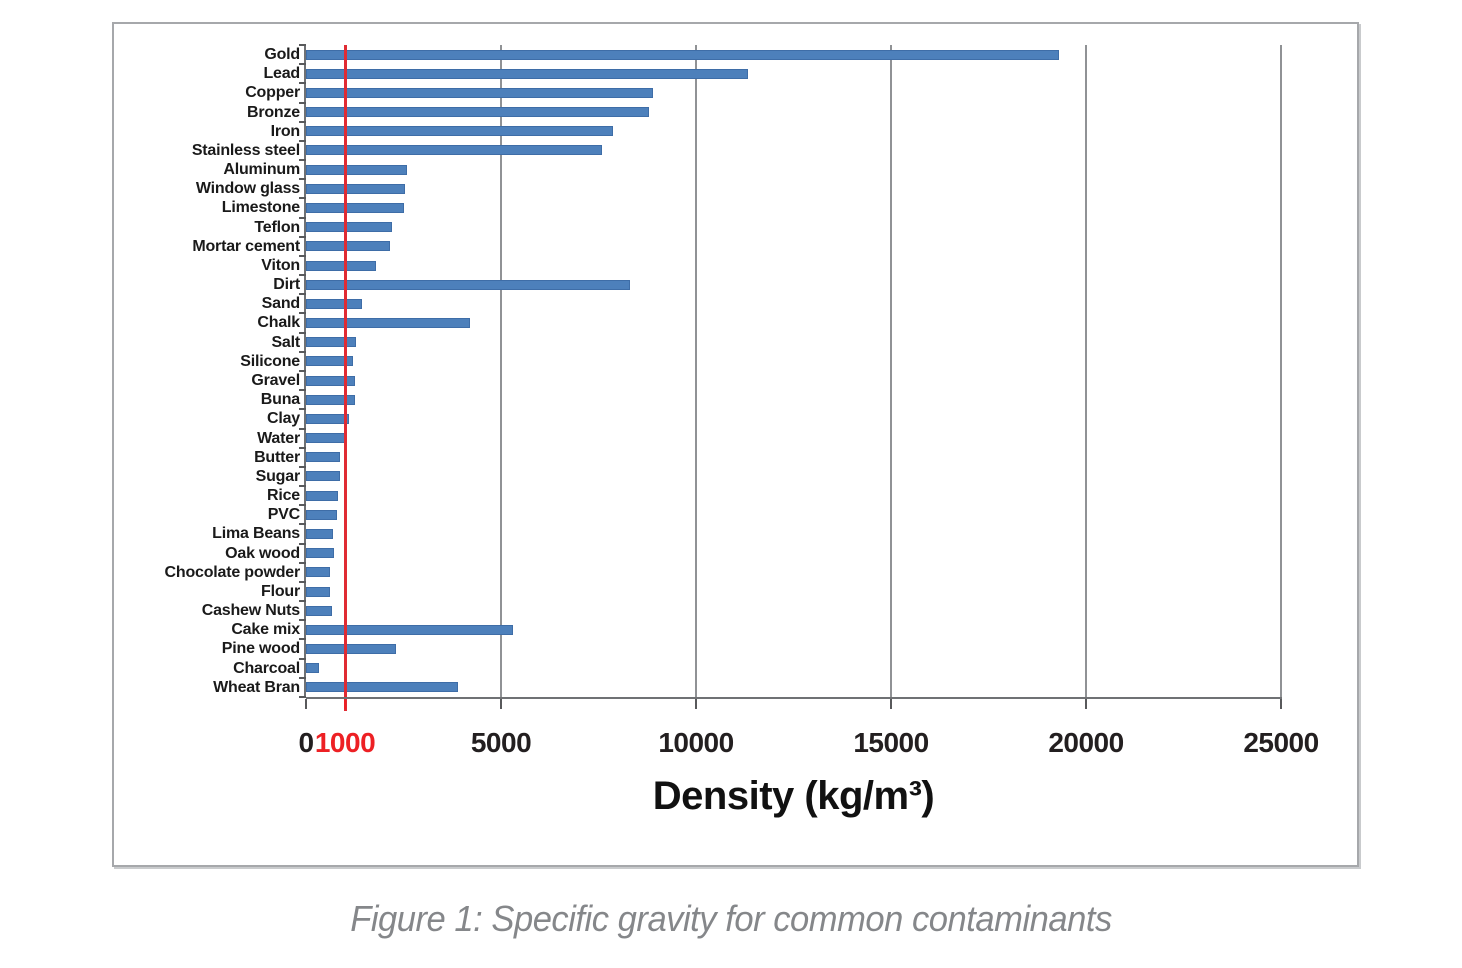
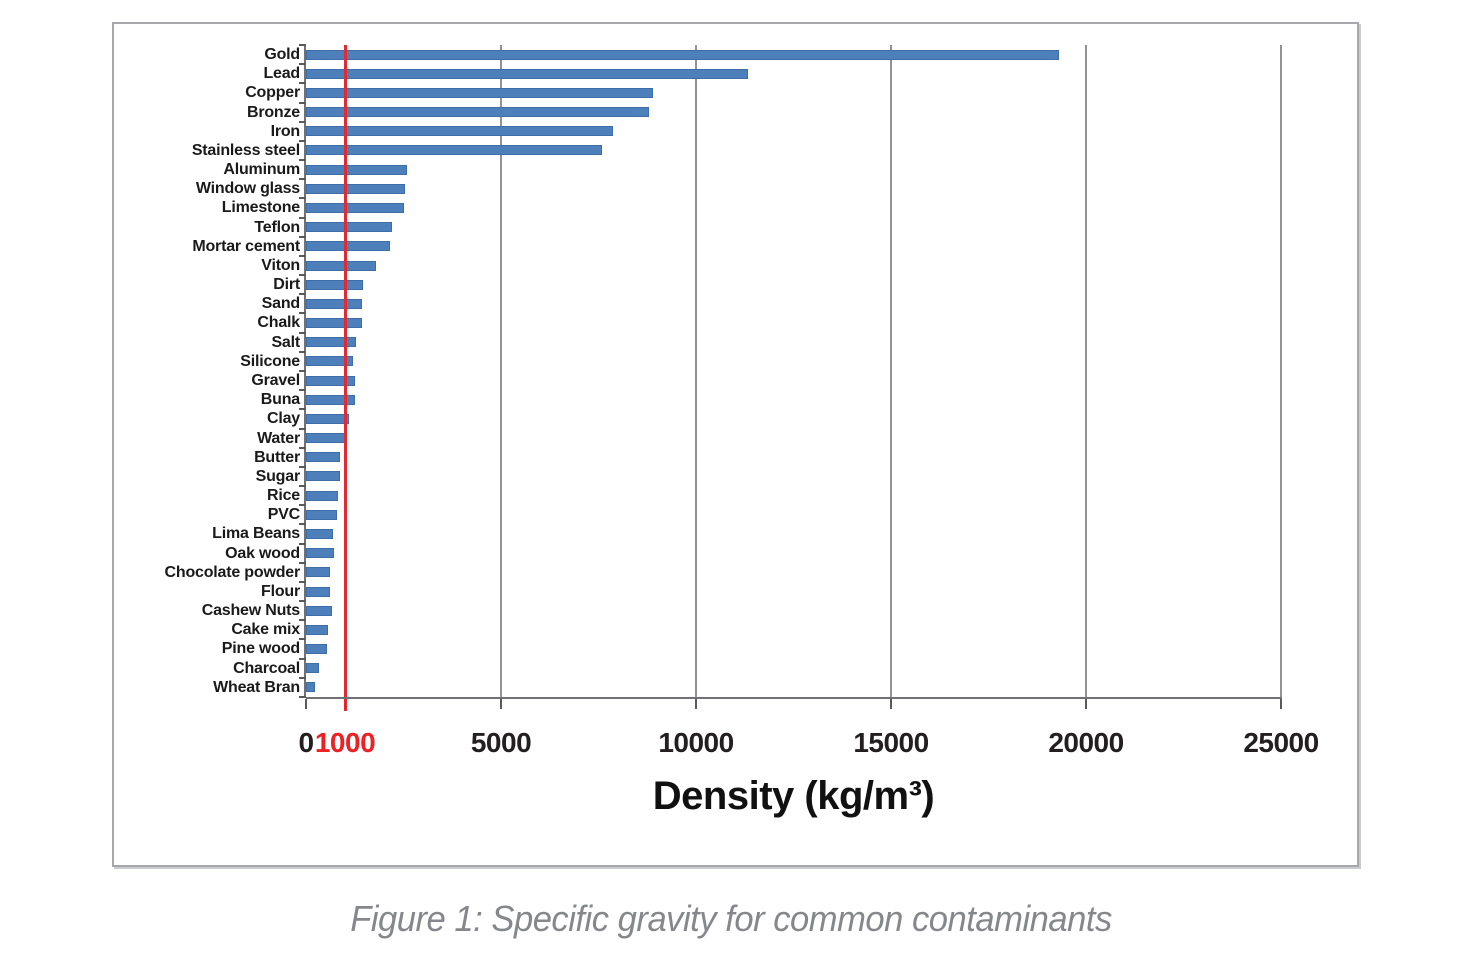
Dirt: 8300 -> 1500
Chalk: 4200 -> 1400
Cake mix: 5300 -> 600
Pine wood: 2300 -> 500
Wheat Bran: 3900 -> 200
